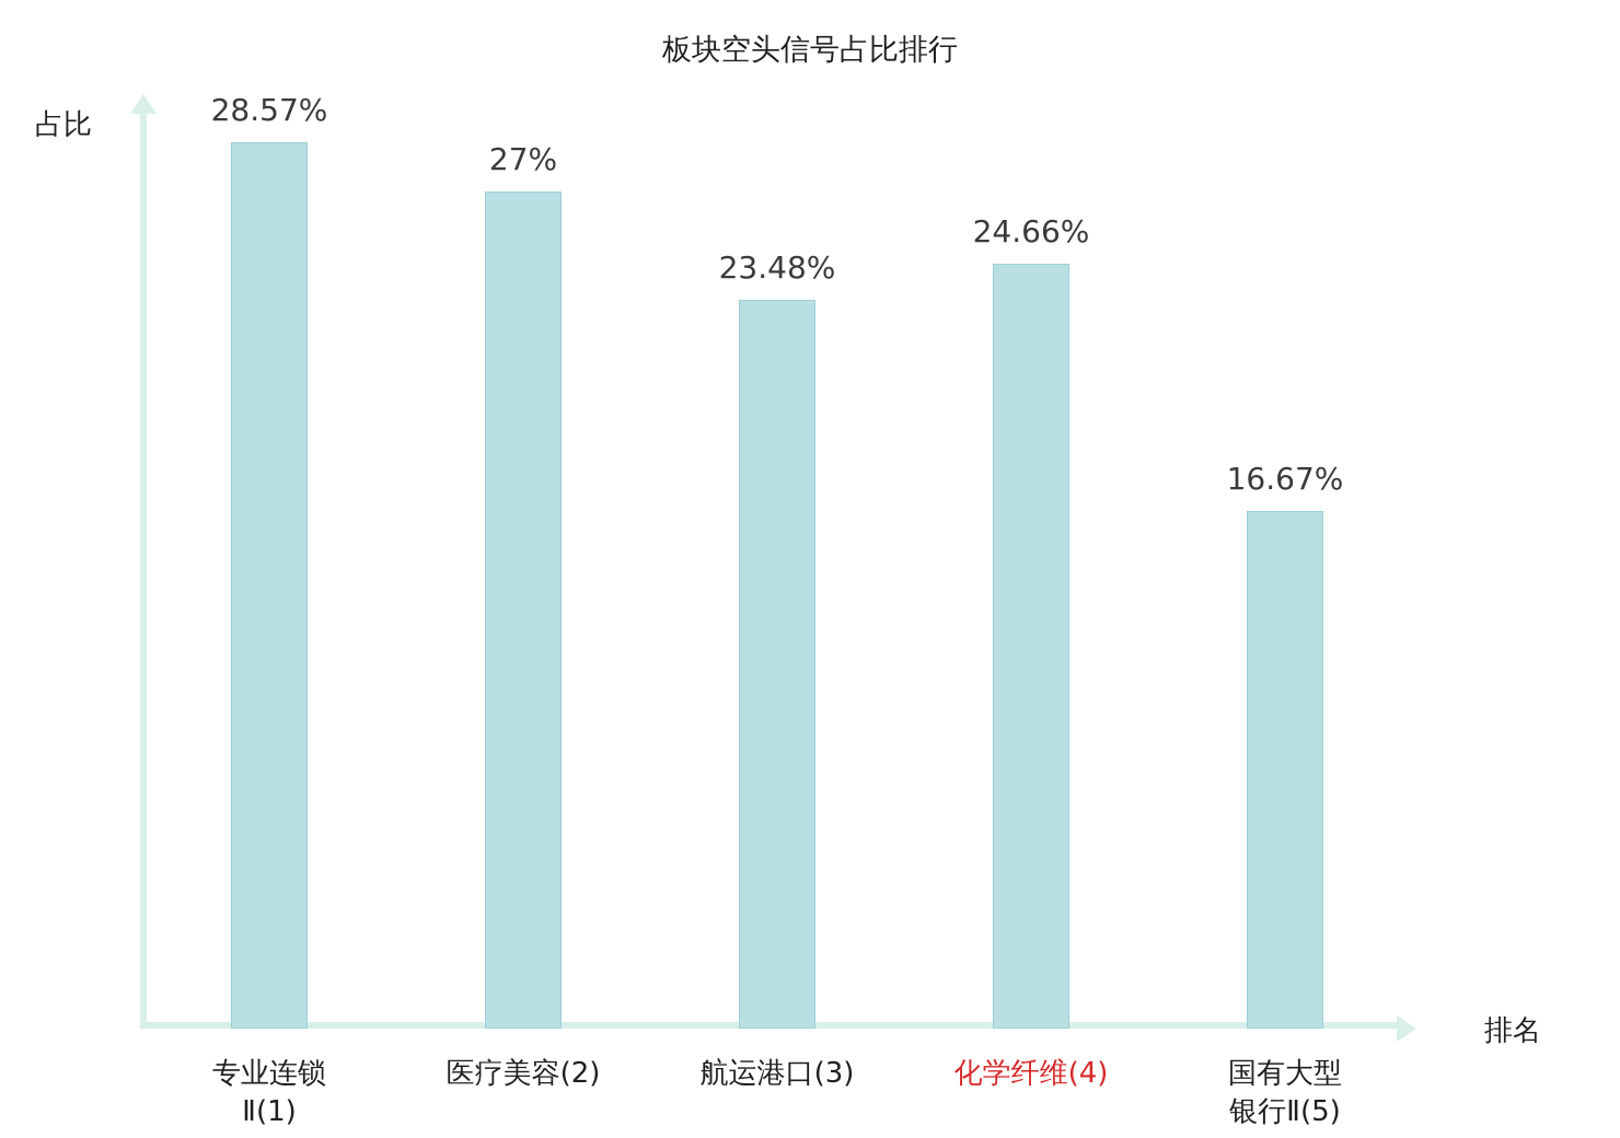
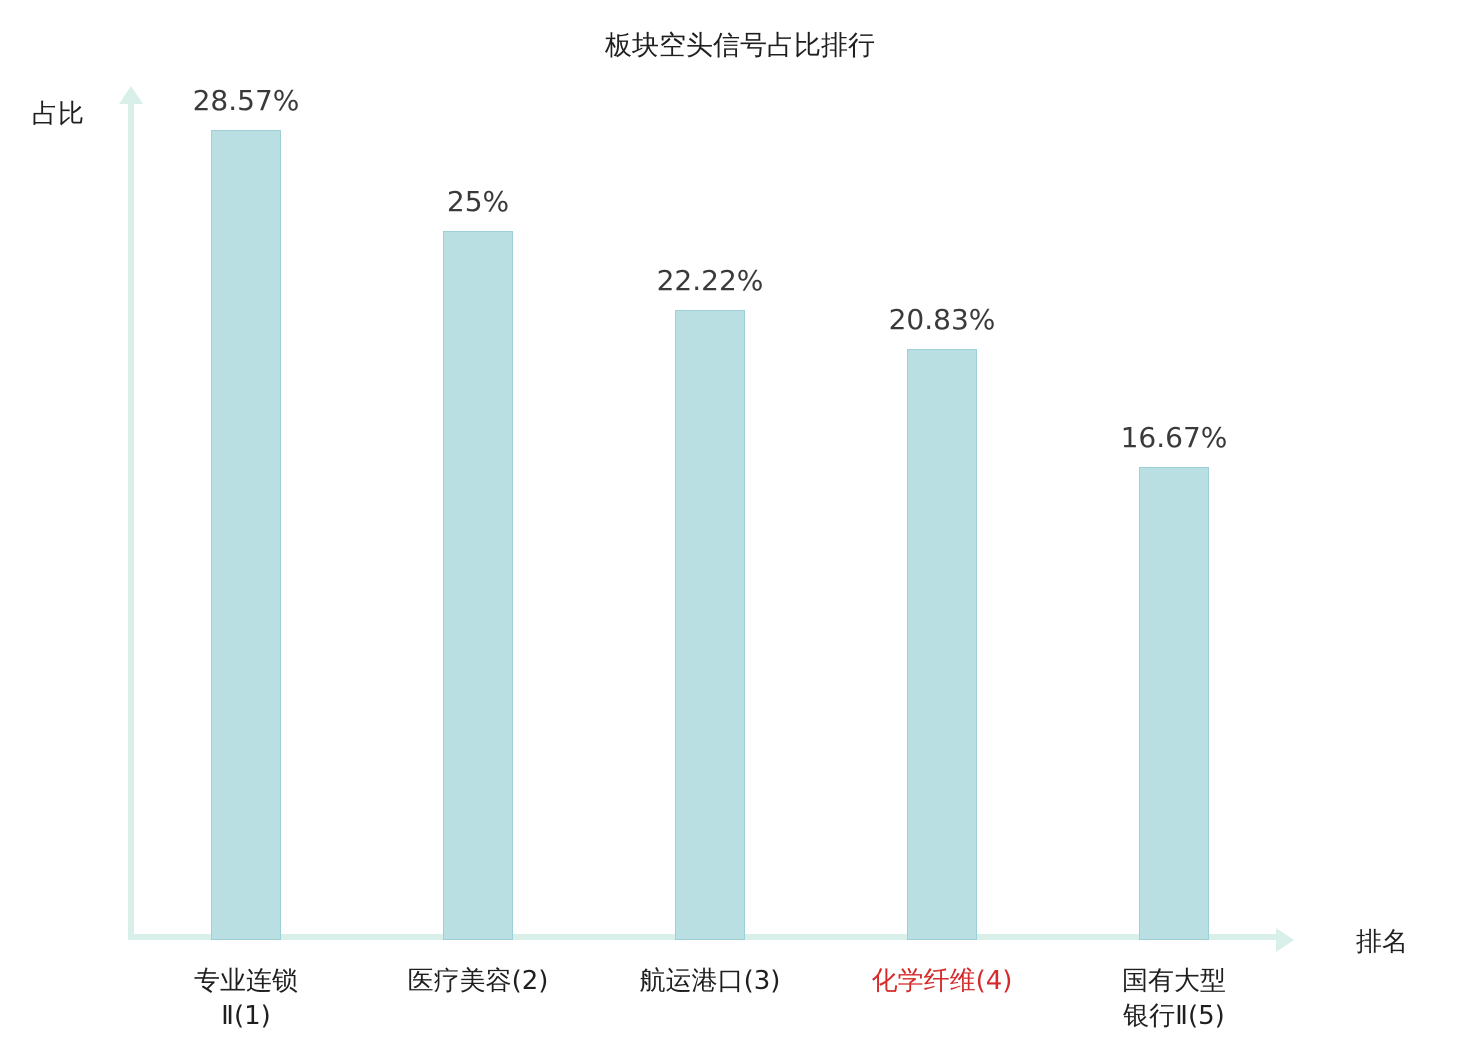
医疗美容(2): 27% -> 25%
航运港口(3): 23.48% -> 22.22%
化学纤维(4): 24.66% -> 20.83%
